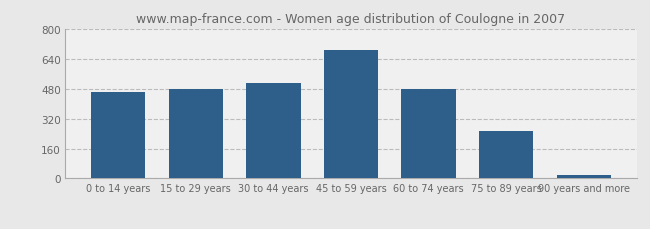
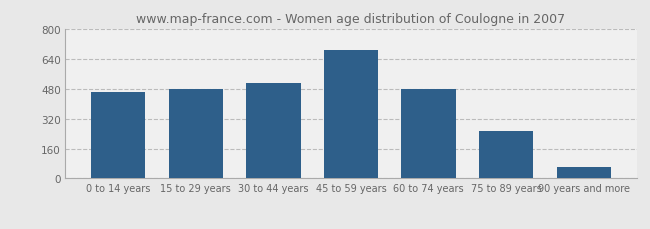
90 years and more: 20 -> 60
